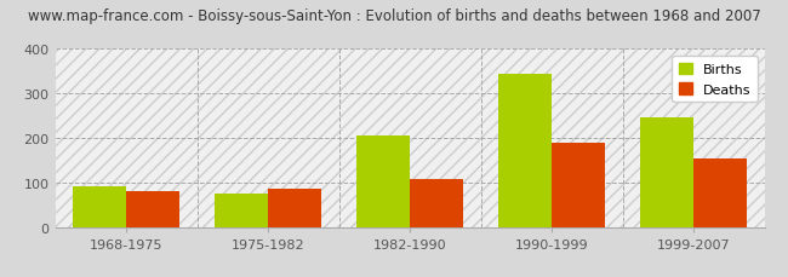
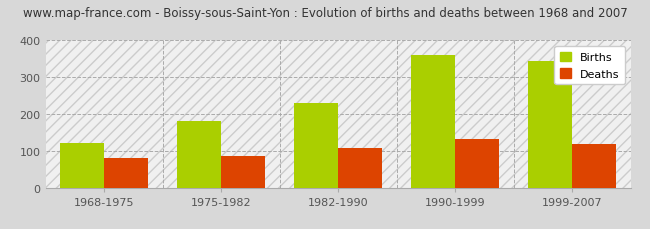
Births/1968-1975: 90 -> 120
Births/1975-1982: 75 -> 180
Births/1982-1990: 205 -> 230
Births/1990-1999: 345 -> 360
Deaths/1990-1999: 190 -> 133
Births/1999-2007: 245 -> 345
Deaths/1999-2007: 155 -> 118
